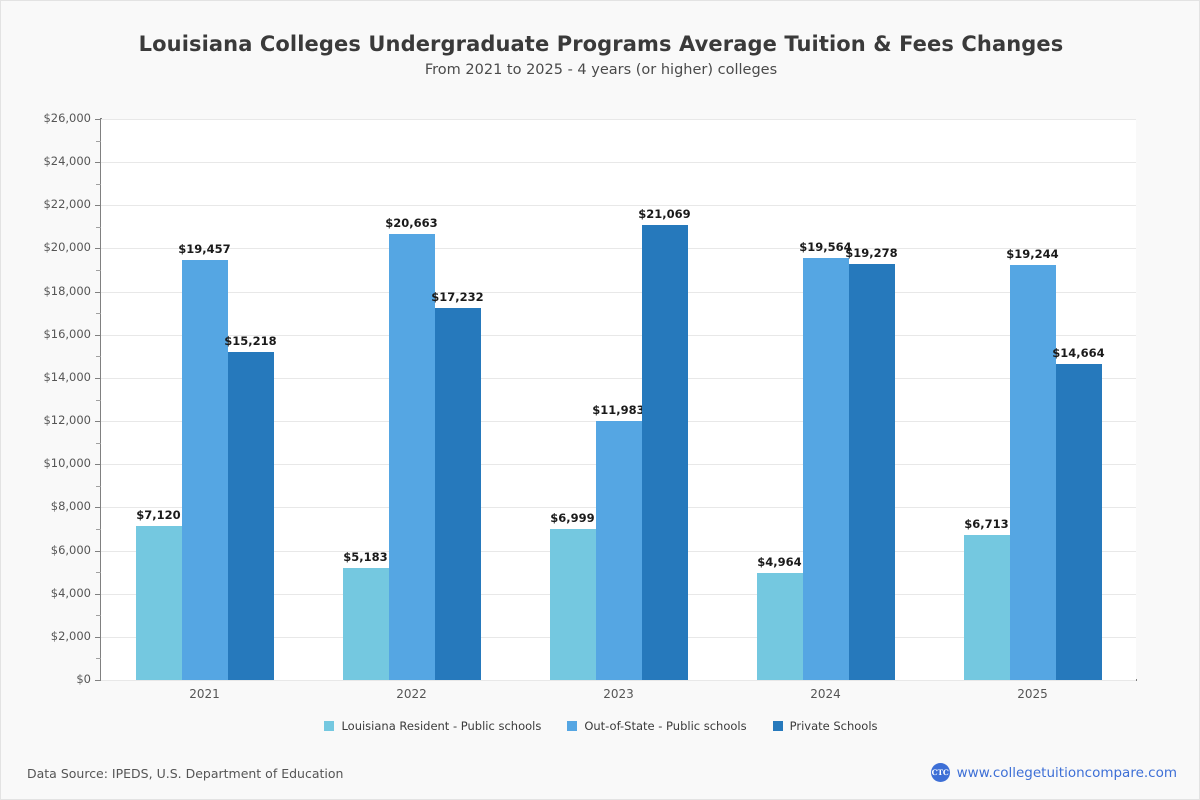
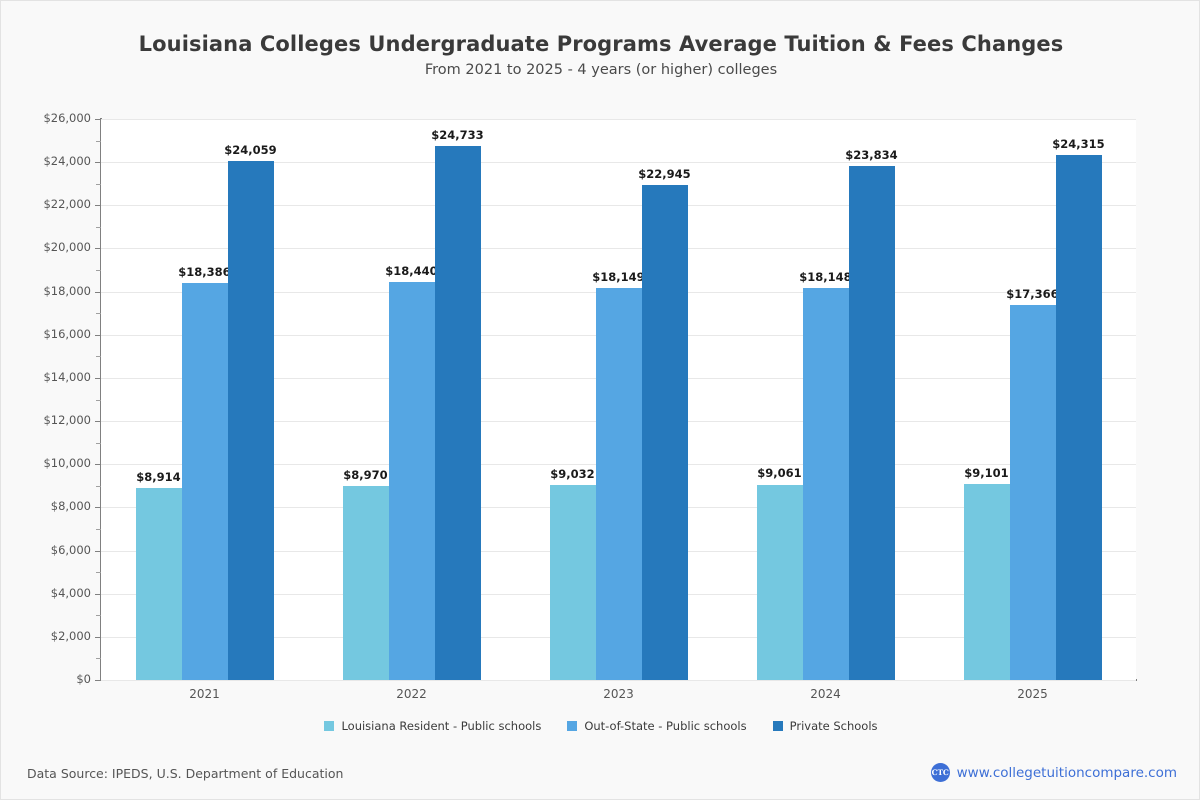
Louisiana Resident - Public schools/2021: $7,120 -> $8,914
Out-of-State - Public schools/2021: $19,457 -> $18,386
Private Schools/2021: $15,218 -> $24,059
Louisiana Resident - Public schools/2022: $5,183 -> $8,970
Out-of-State - Public schools/2022: $20,663 -> $18,440
Private Schools/2022: $17,232 -> $24,733
Louisiana Resident - Public schools/2023: $6,999 -> $9,032
Out-of-State - Public schools/2023: $11,983 -> $18,149
Private Schools/2023: $21,069 -> $22,945
Louisiana Resident - Public schools/2024: $4,964 -> $9,061
Out-of-State - Public schools/2024: $19,564 -> $18,148
Private Schools/2024: $19,278 -> $23,834
Louisiana Resident - Public schools/2025: $6,713 -> $9,101
Out-of-State - Public schools/2025: $19,244 -> $17,366
Private Schools/2025: $14,664 -> $24,315
